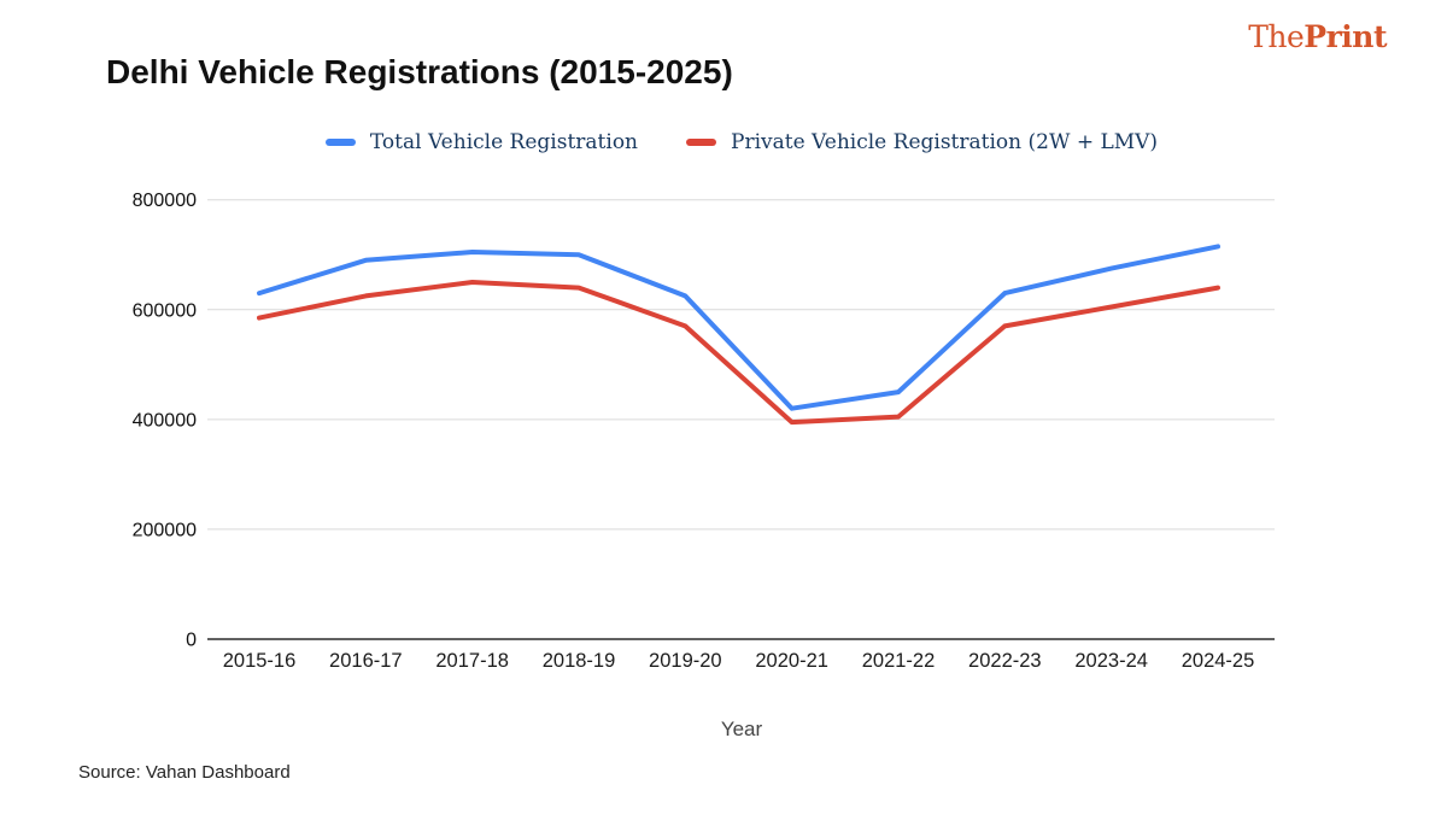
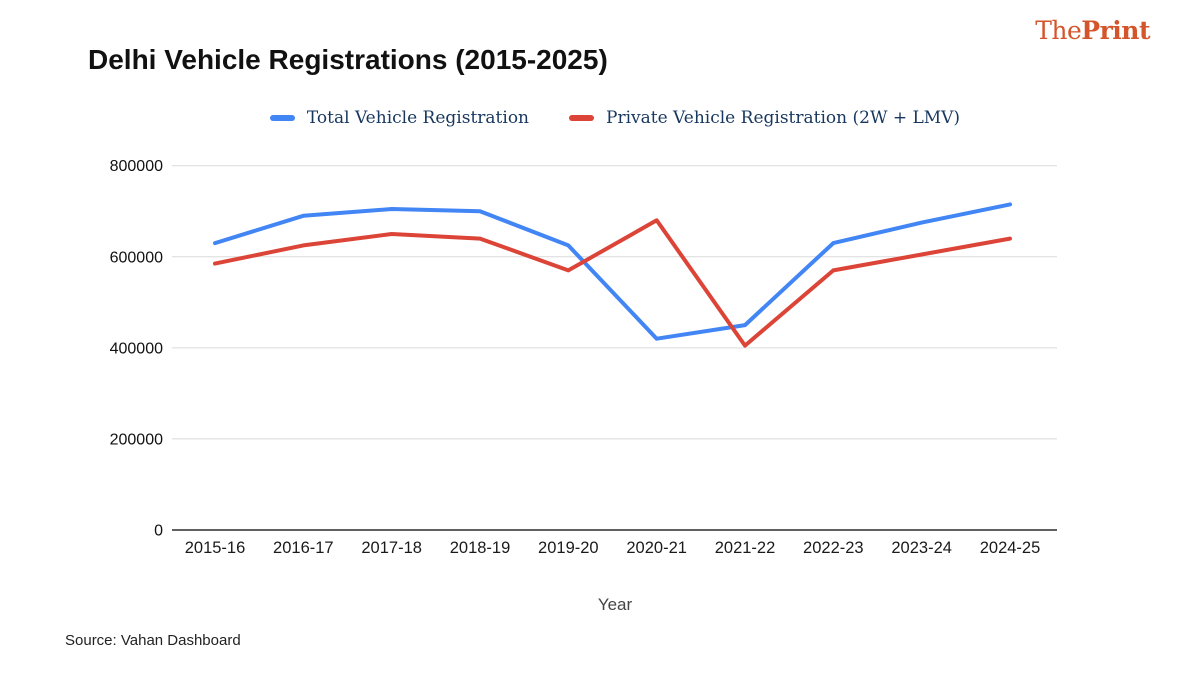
Private Vehicle Registration (2W + LMV)/2020-21: 400000 -> 680000
